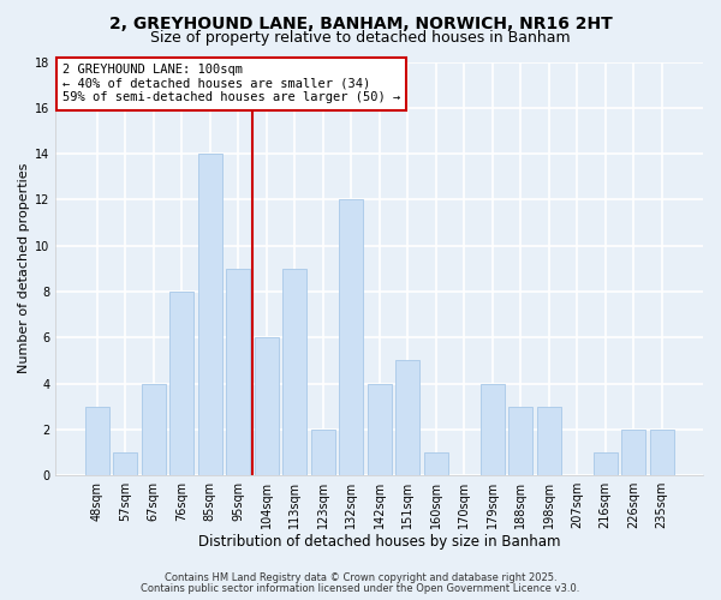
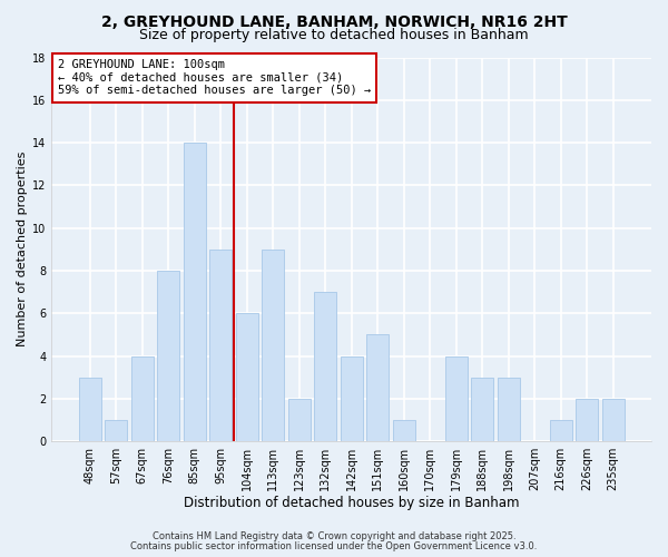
132sqm: 12 -> 7
